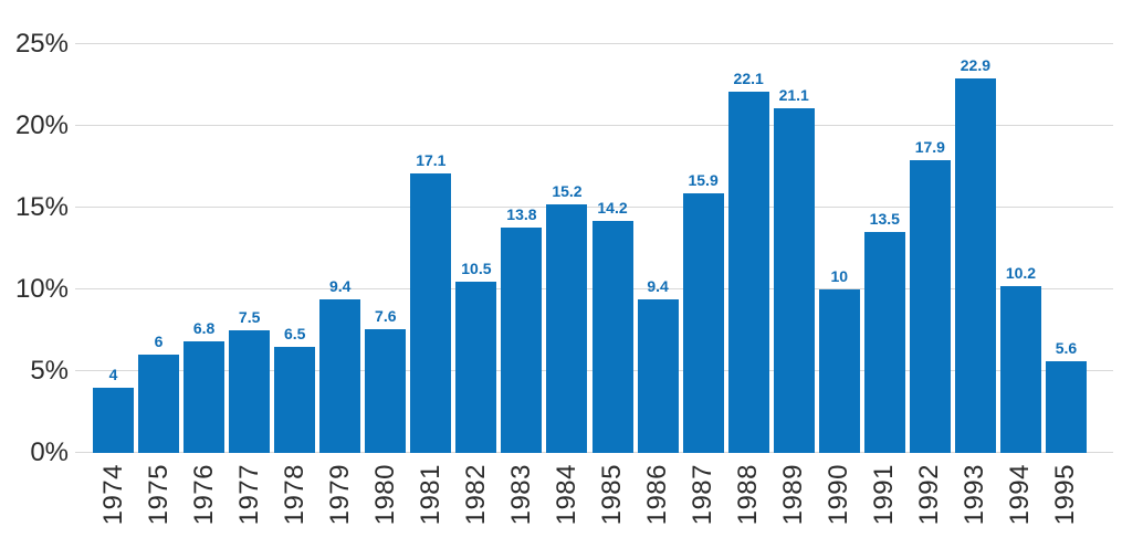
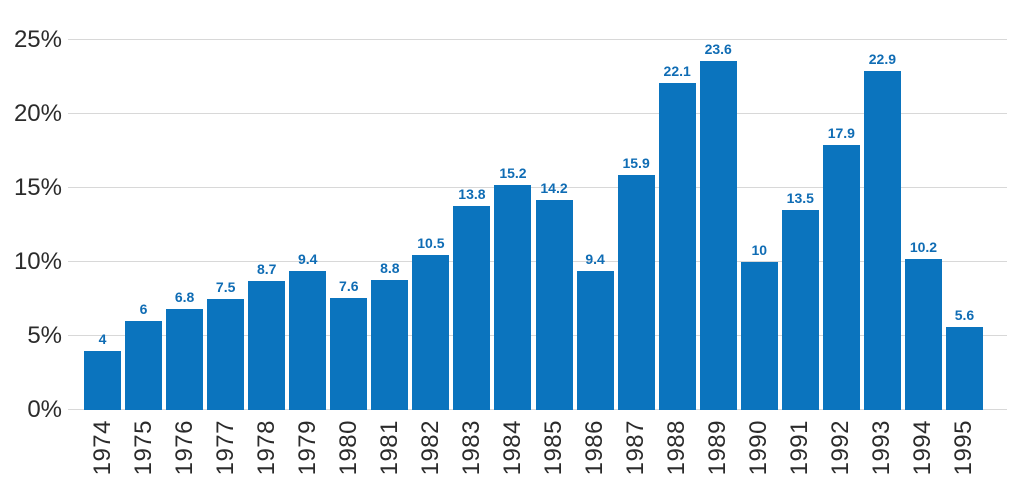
1978: 6.5 -> 8.7
1981: 17.1 -> 8.8
1989: 21.1 -> 23.6
